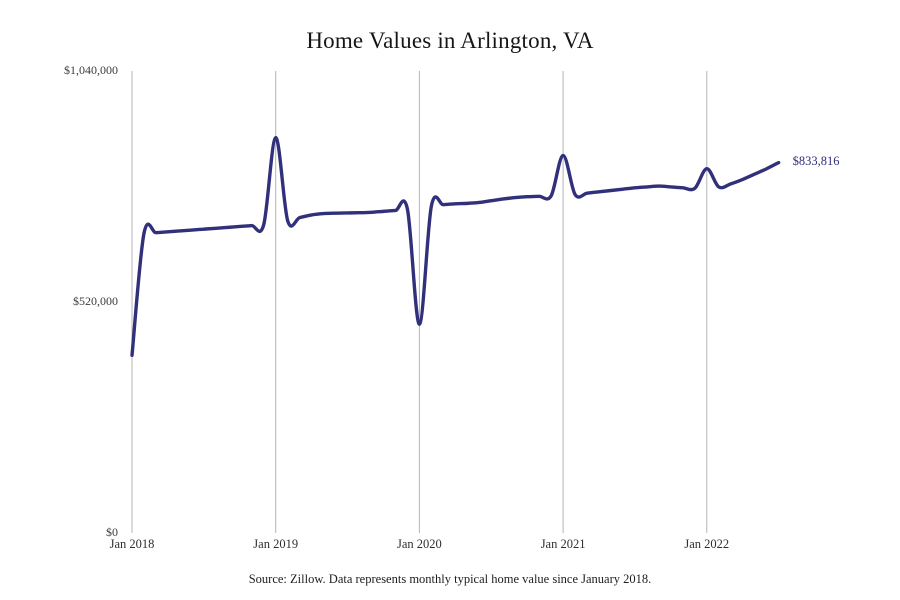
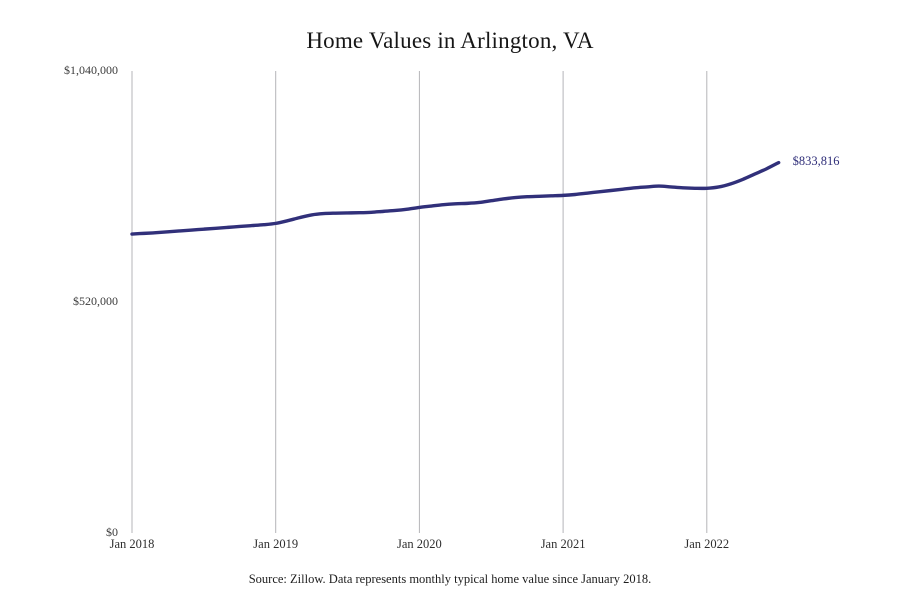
Jan 2018: $400000 -> $670000
Jan 2019: $890000 -> $700000
Jan 2020: $470000 -> $730000
Jan 2021: $850000 -> $760000
Jan 2022: $820000 -> $780000
